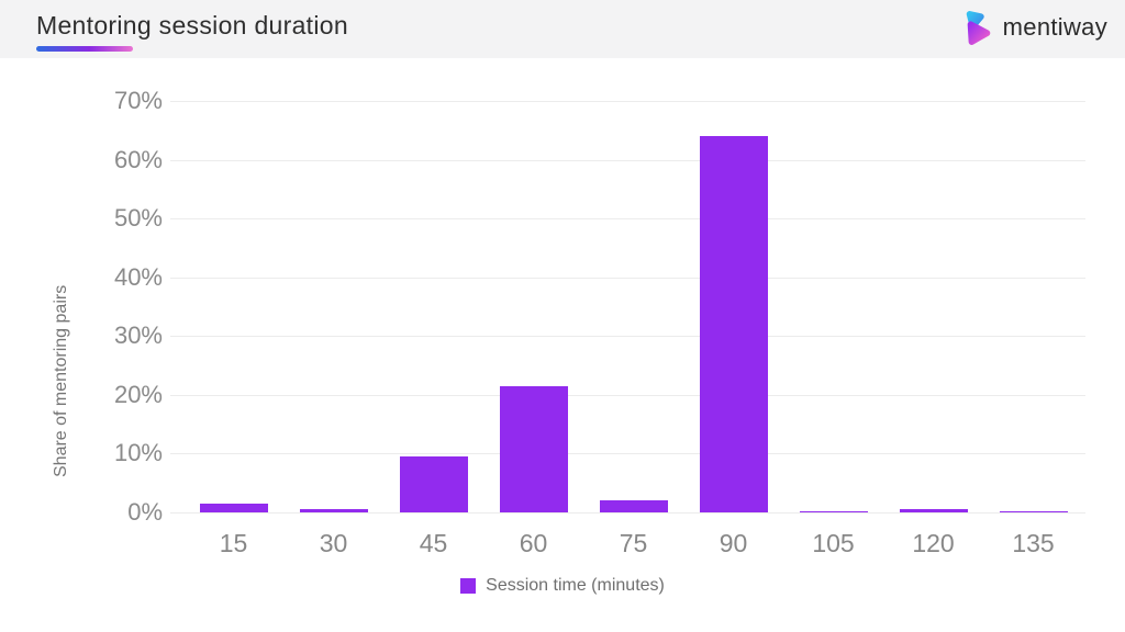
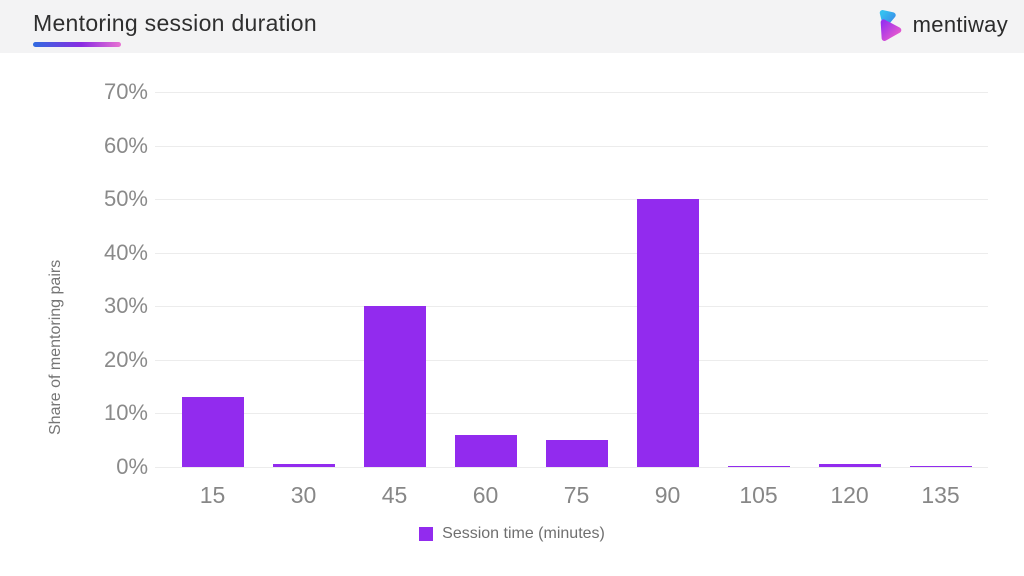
15: 2% -> 13%
45: 10% -> 30%
60: 22% -> 6%
75: 2% -> 5%
90: 64% -> 50%
